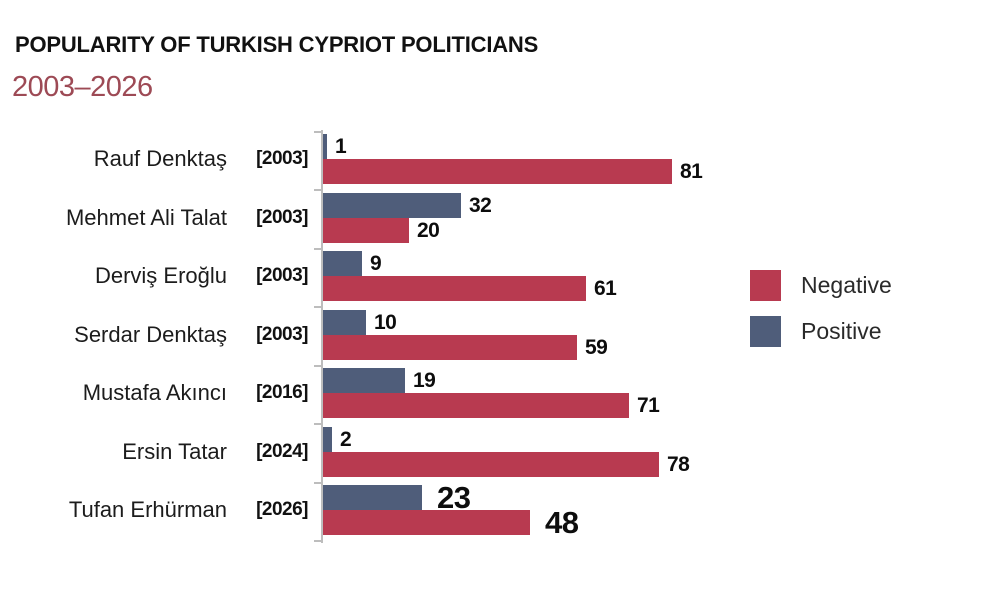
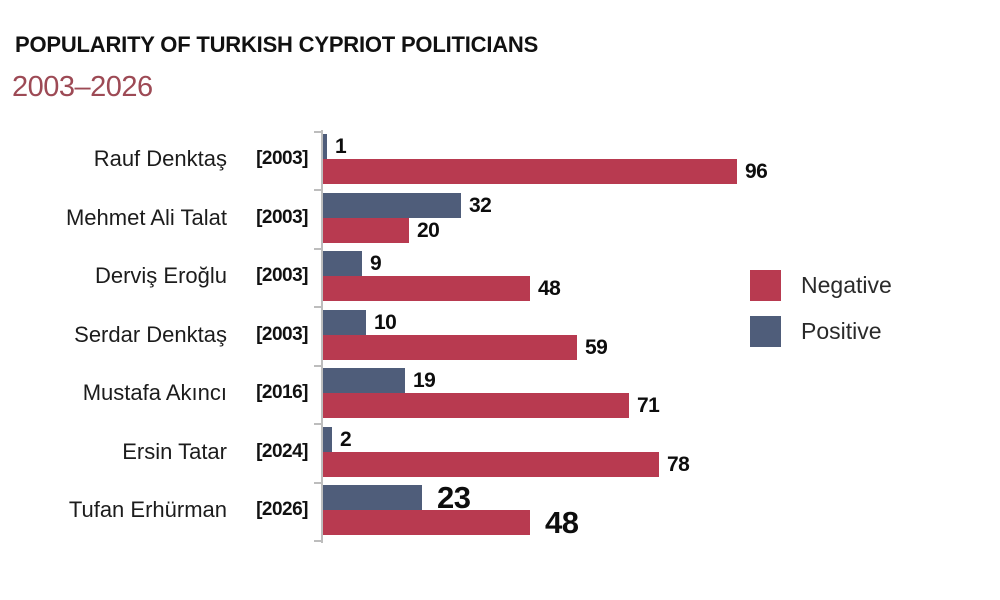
Negative/Rauf Denktaş: 81 -> 96
Negative/Derviş Eroğlu: 61 -> 48
